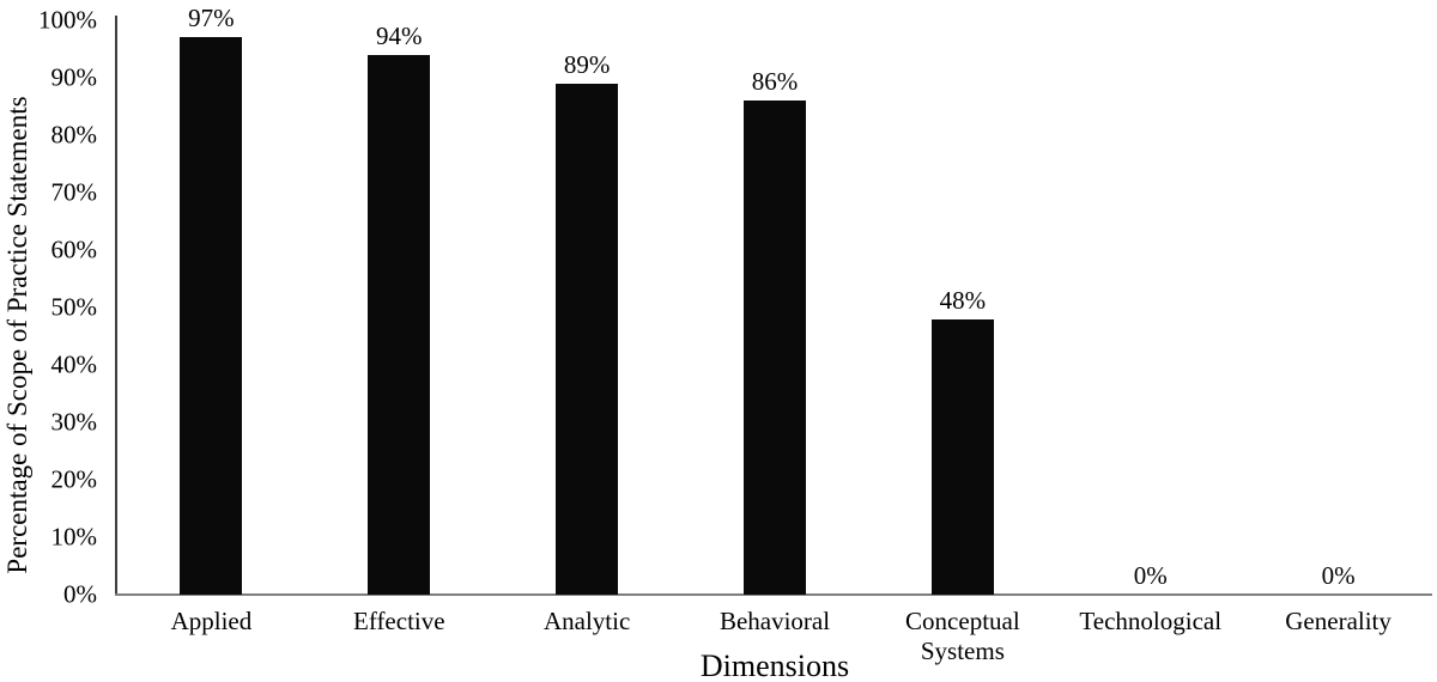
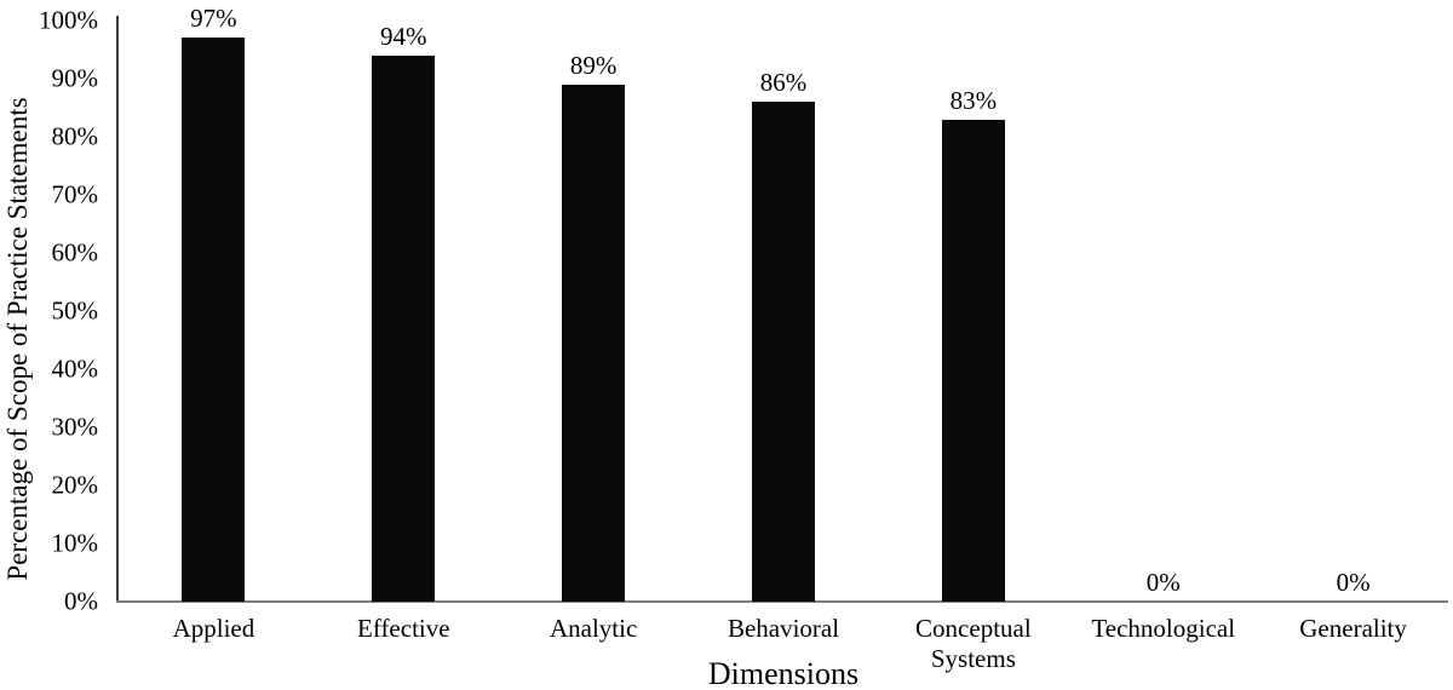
Conceptual Systems: 48% -> 83%
